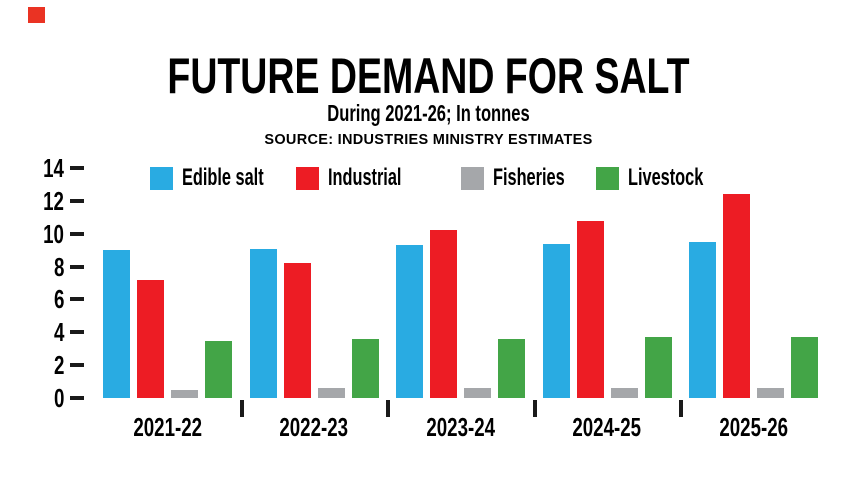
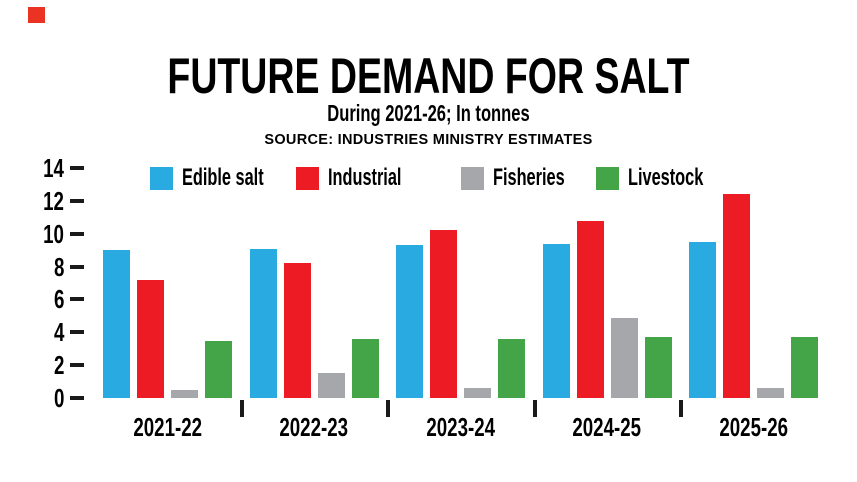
Fisheries/2022-23: 0.6 -> 1.5
Fisheries/2024-25: 0.6 -> 4.9
